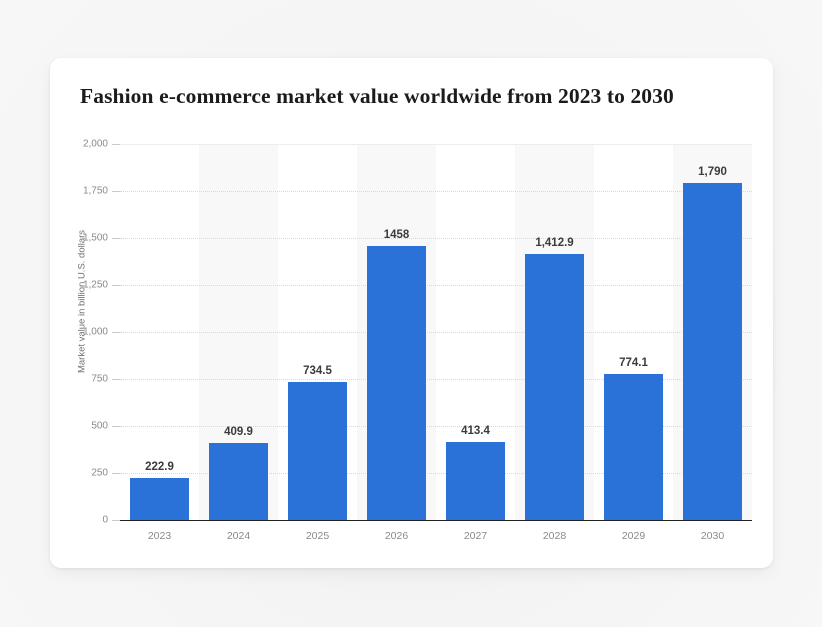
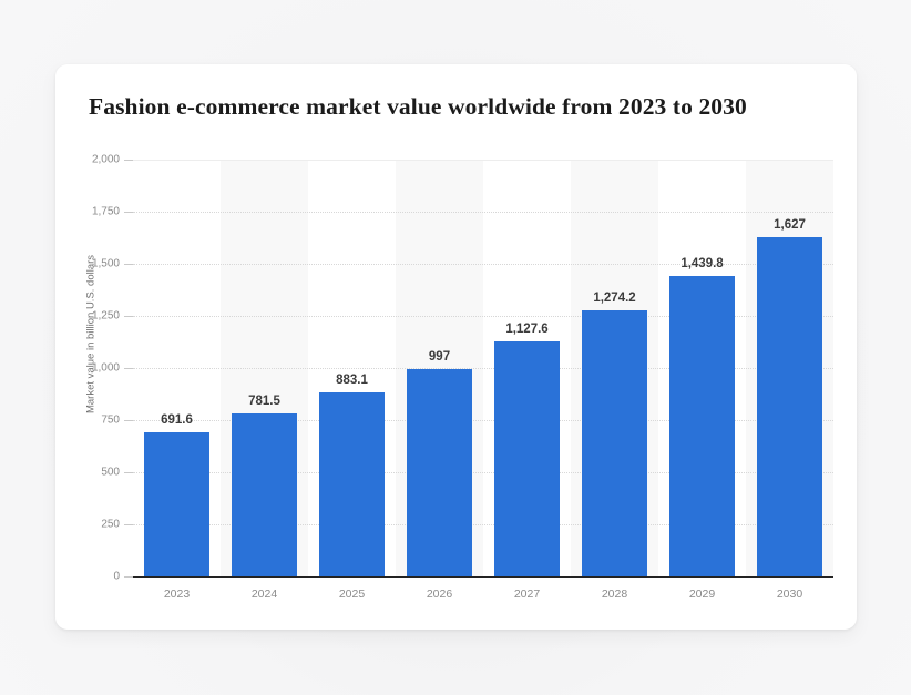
2023: 222.9 -> 691.6
2024: 409.9 -> 781.5
2025: 734.5 -> 883.1
2026: 1458 -> 997
2027: 413.4 -> 1,127.6
2028: 1,412.9 -> 1,274.2
2029: 774.1 -> 1,439.8
2030: 1,790 -> 1,627
